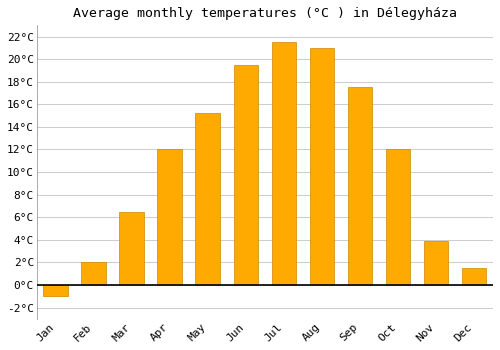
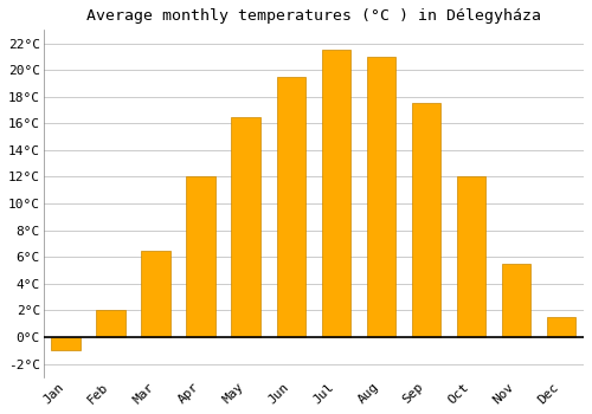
May: 15.2°C -> 16.5°C
Nov: 3.9°C -> 5.5°C
